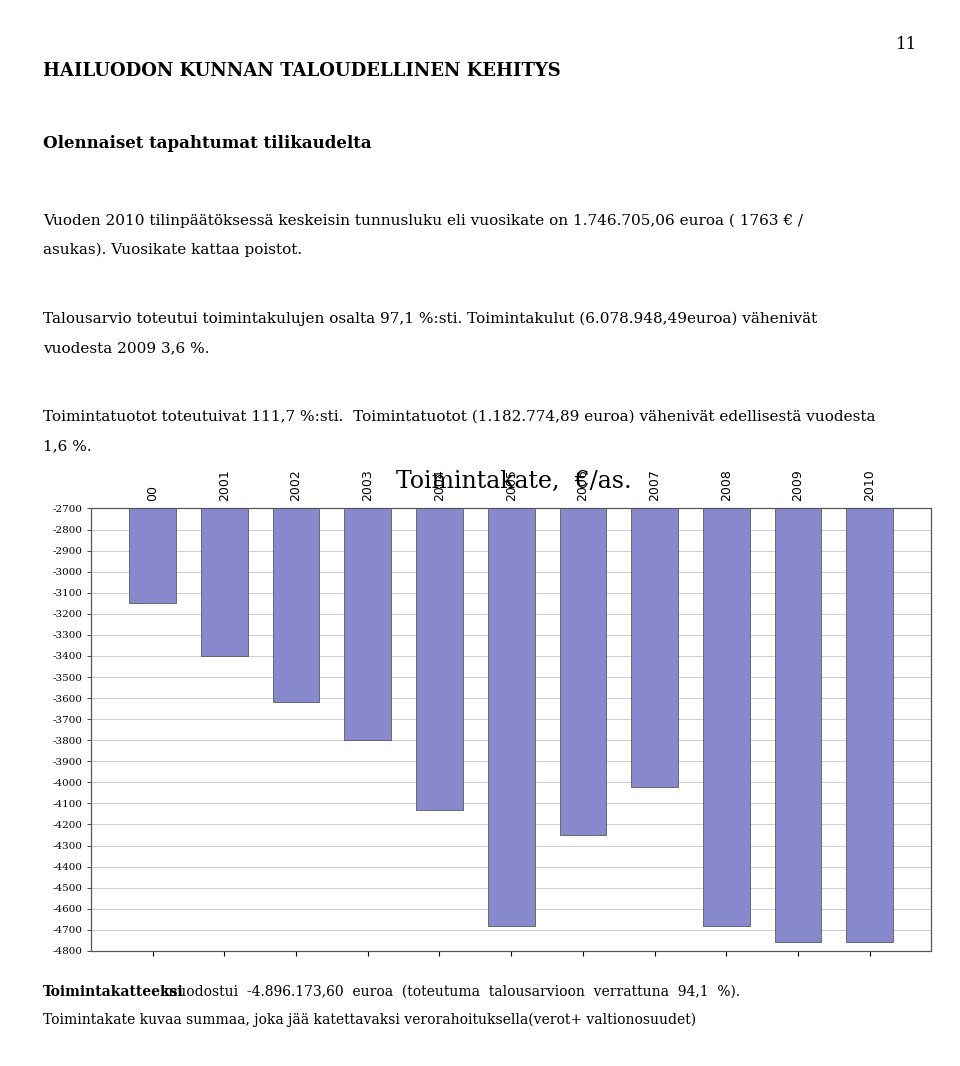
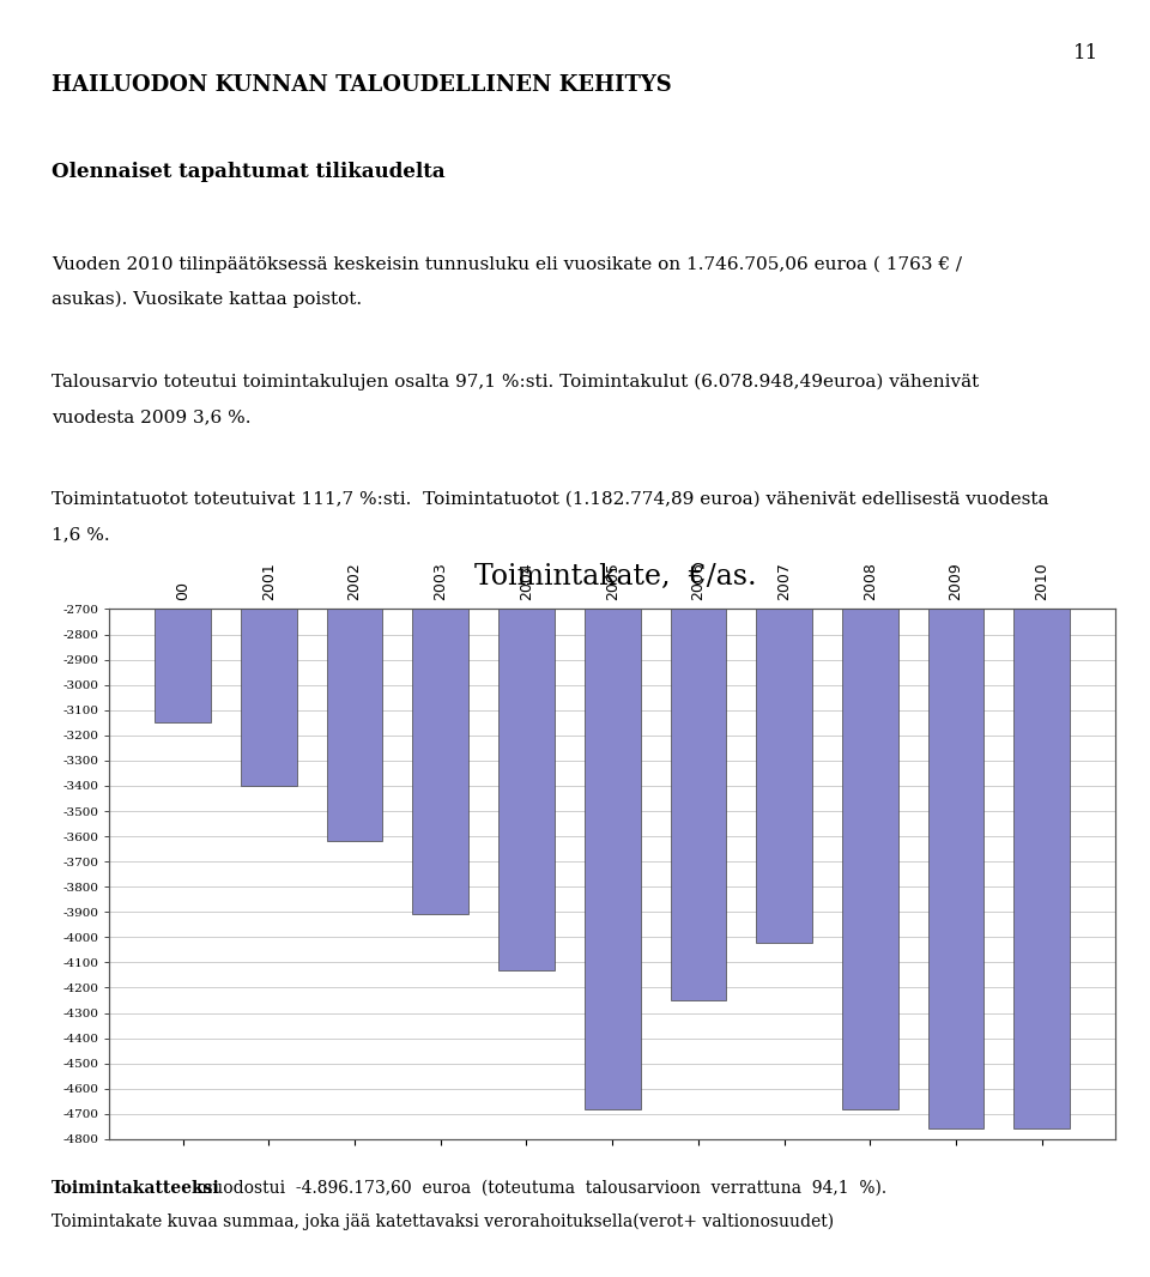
2003: -3800 -> -3910
